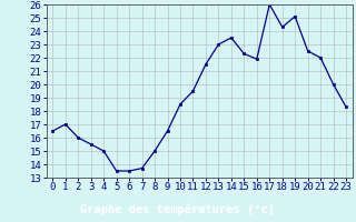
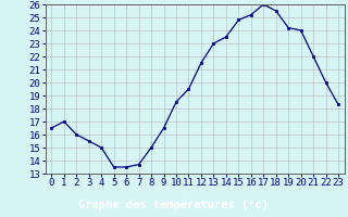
15: 22.3 -> 24.8
16: 21.9 -> 25.2
18: 24.3 -> 25.5
19: 25.1 -> 24.2
20: 22.5 -> 24.0
